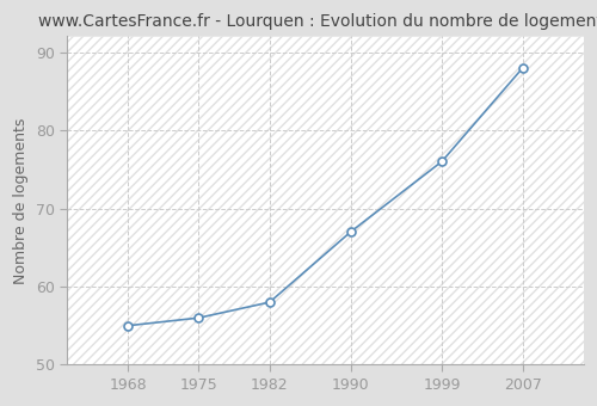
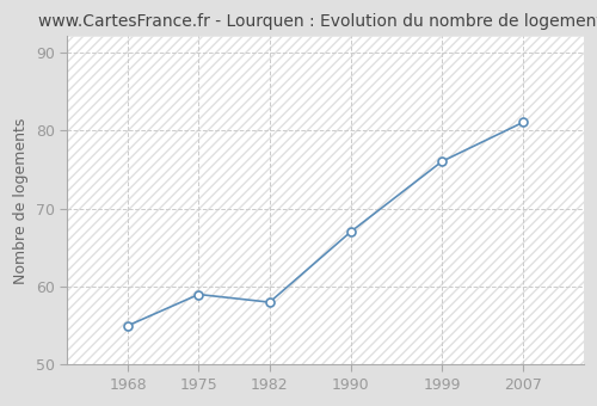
1975: 56 -> 59
2007: 88 -> 81
